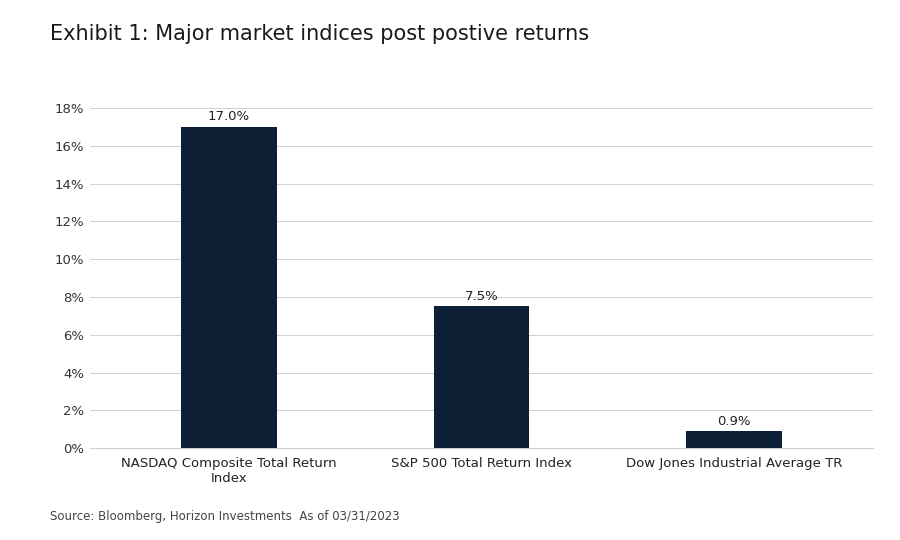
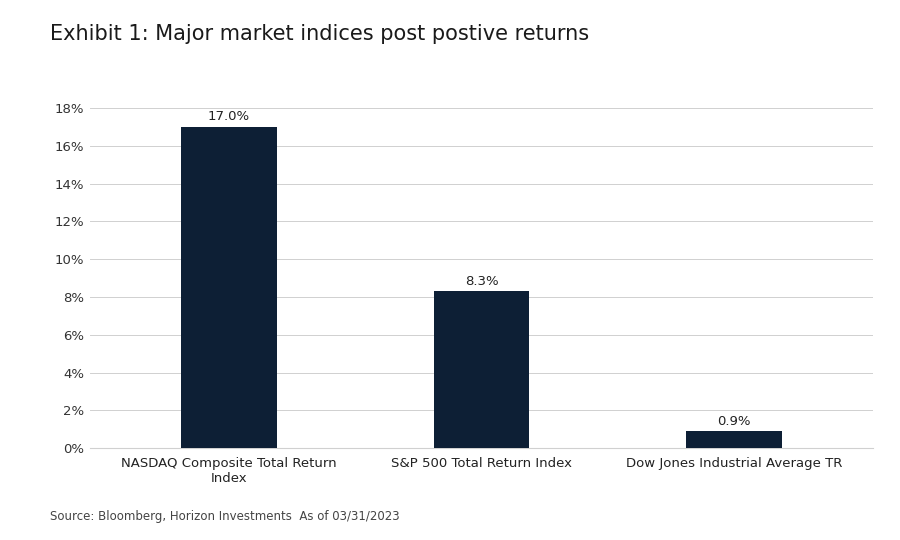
S&P 500 Total Return Index: 7.5% -> 8.3%
